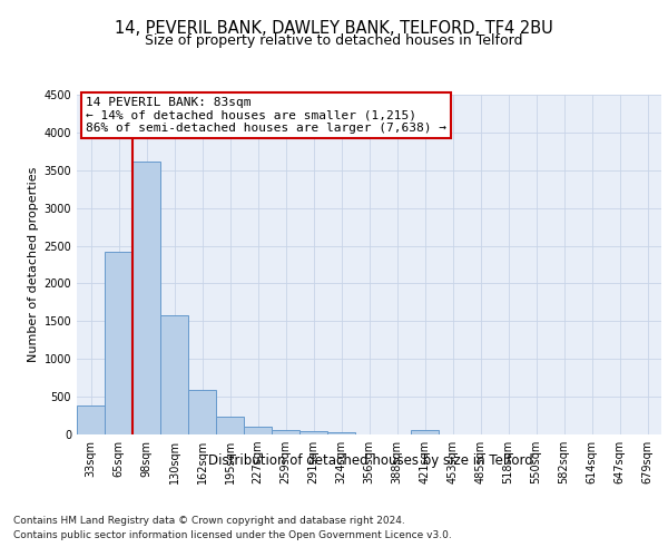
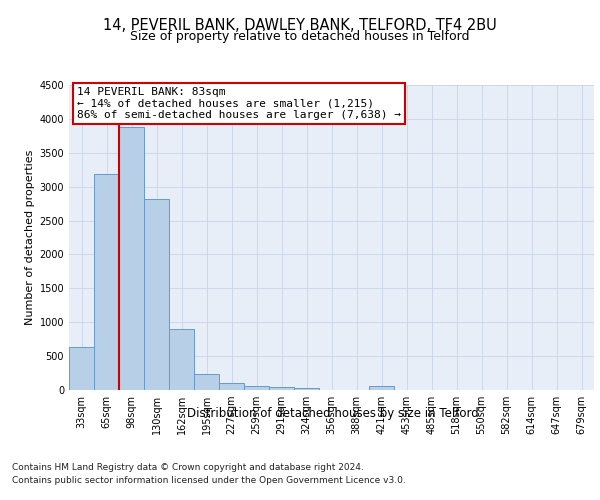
33sqm: 390 -> 640
65sqm: 2420 -> 3180
98sqm: 3620 -> 3880
130sqm: 1580 -> 2820
162sqm: 590 -> 900
